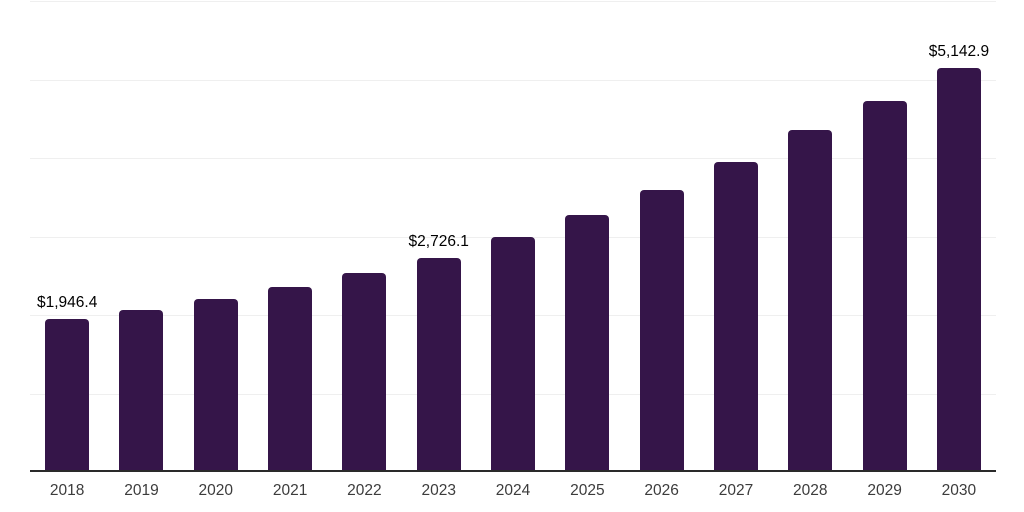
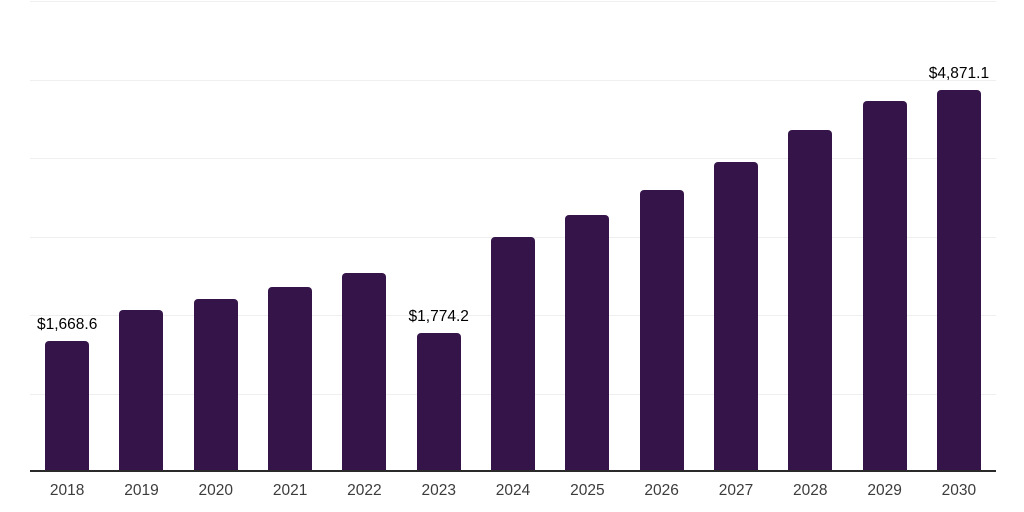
2018: $1,946.4 -> $1,668.6
2023: $2,726.1 -> $1,774.2
2030: $5,142.9 -> $4,871.1
